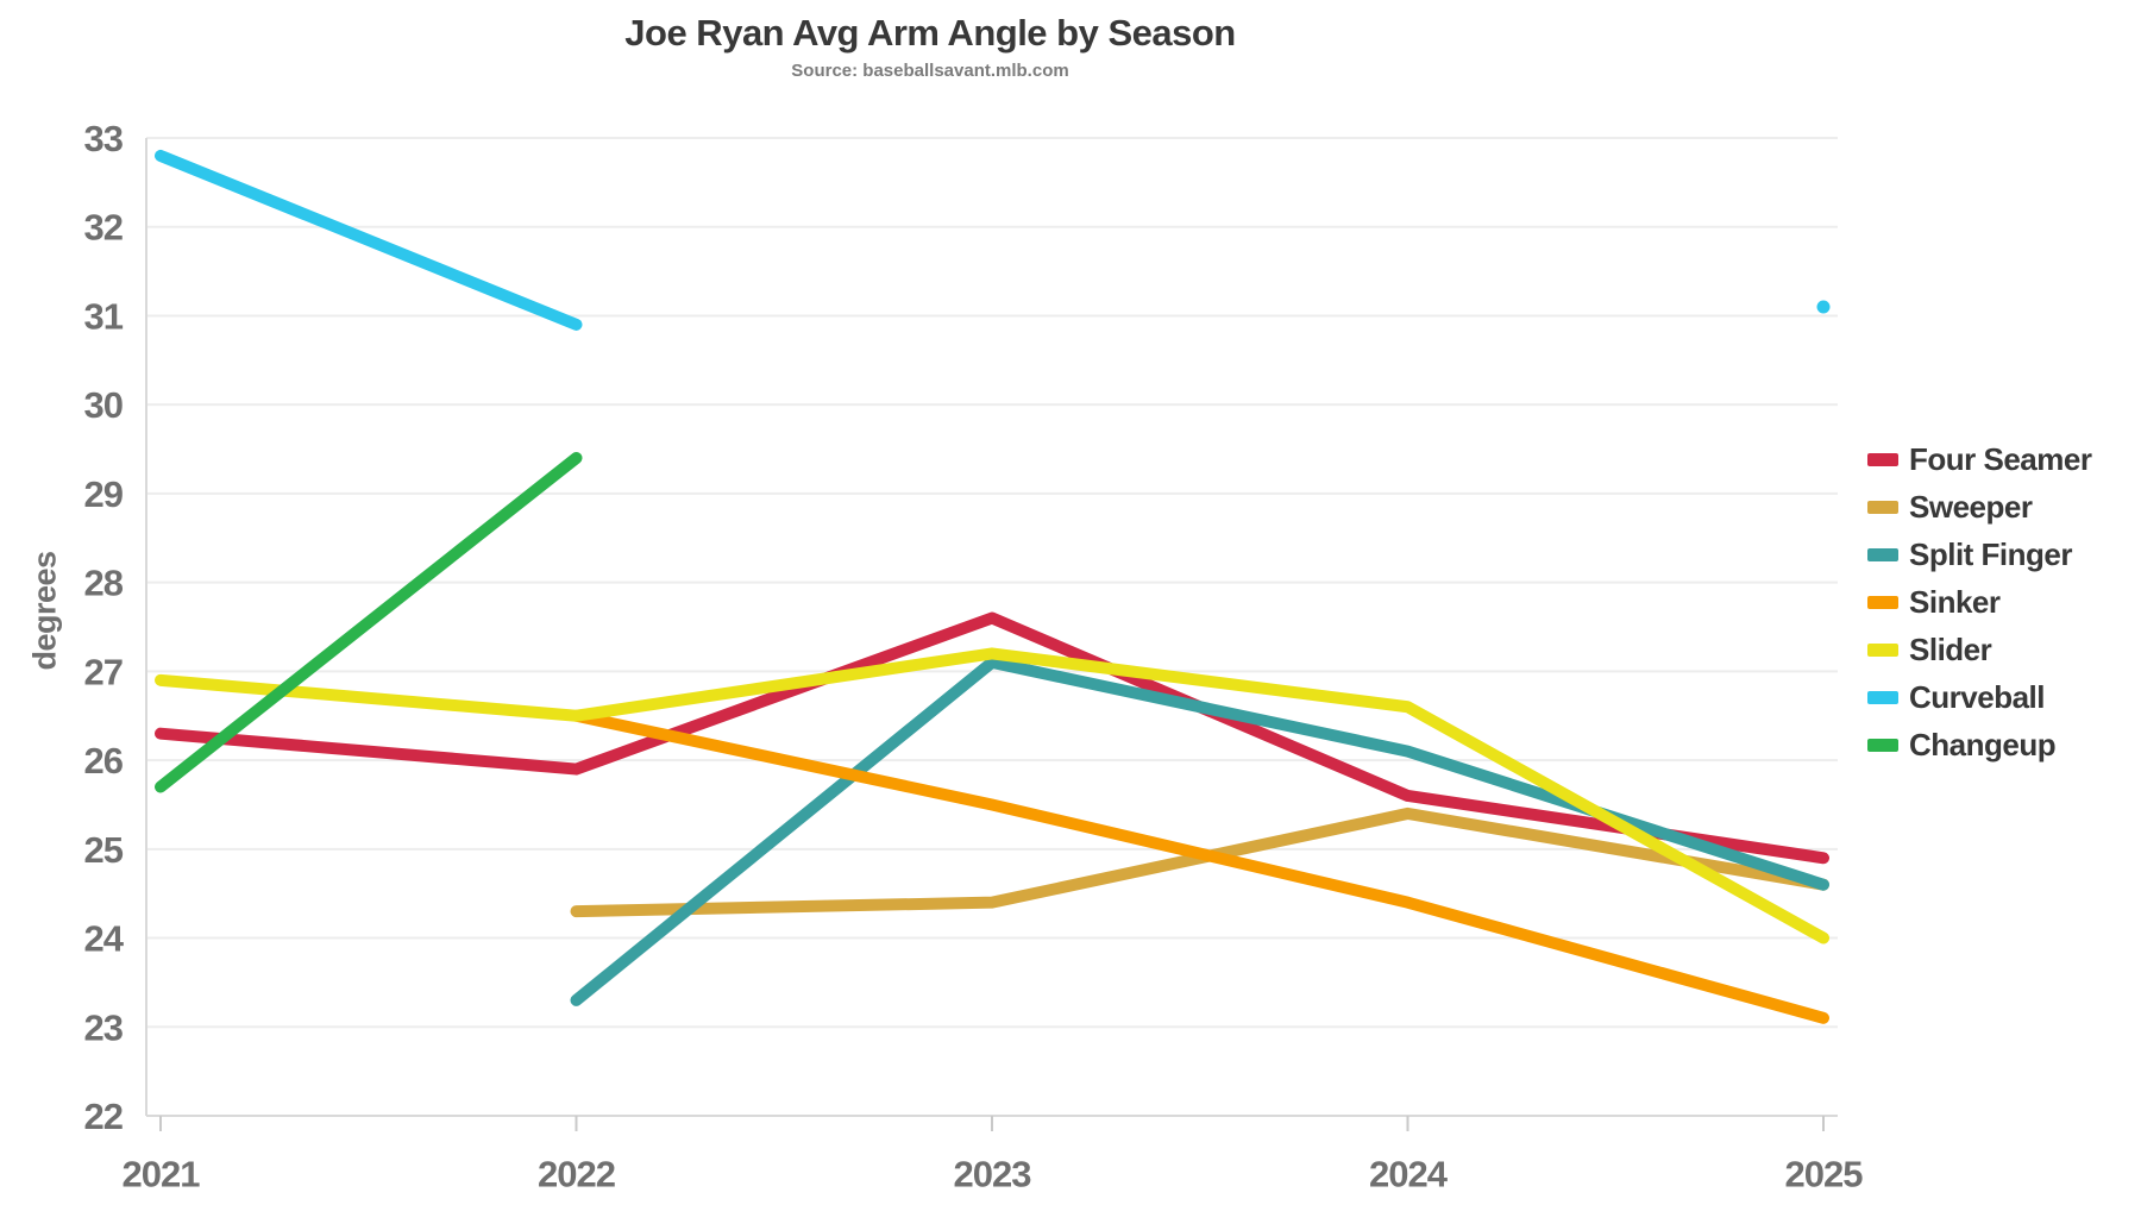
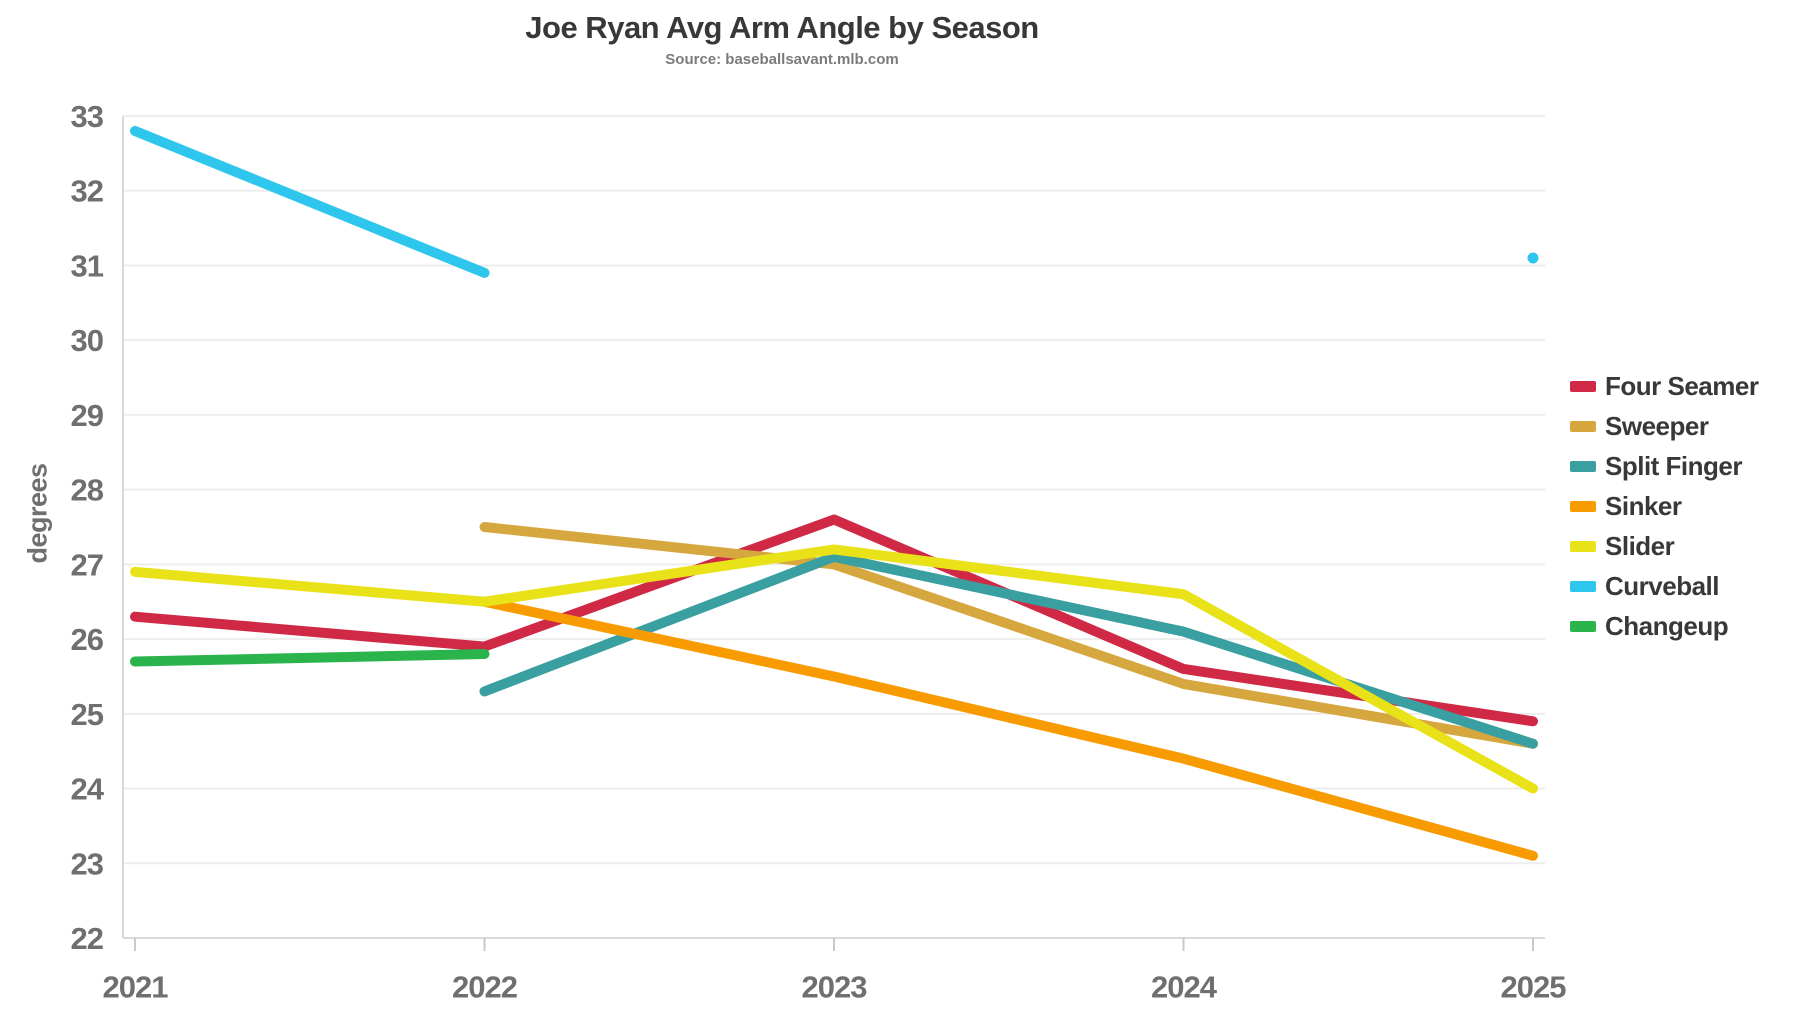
Sweeper/2022: 24.3 -> 27.5
Split Finger/2022: 23.3 -> 25.3
Changeup/2022: 29.4 -> 25.8
Sweeper/2023: 24.4 -> 27.0
